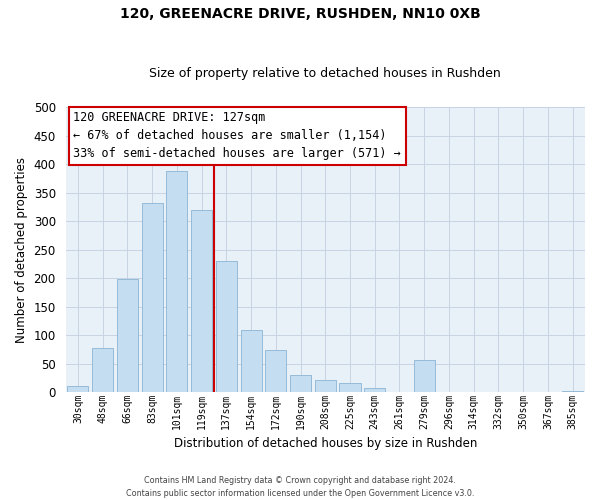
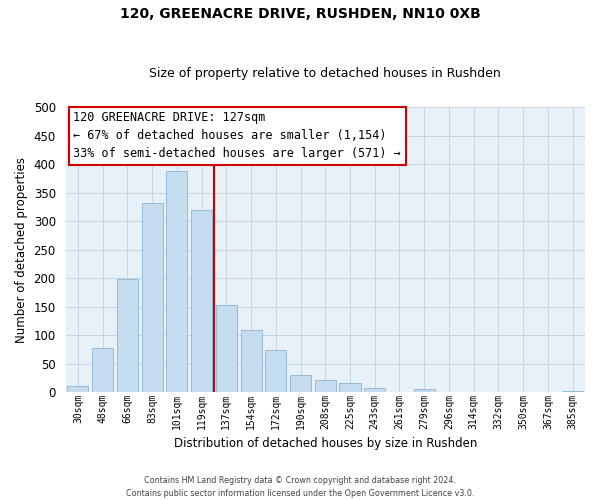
137sqm: 230 -> 152
279sqm: 56 -> 5
